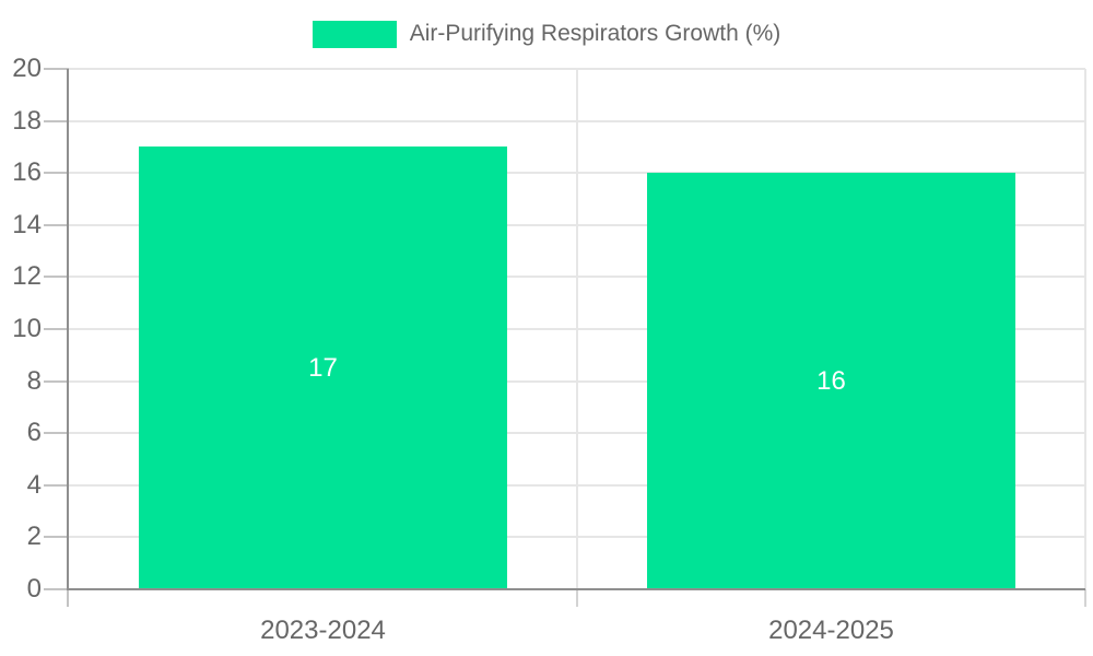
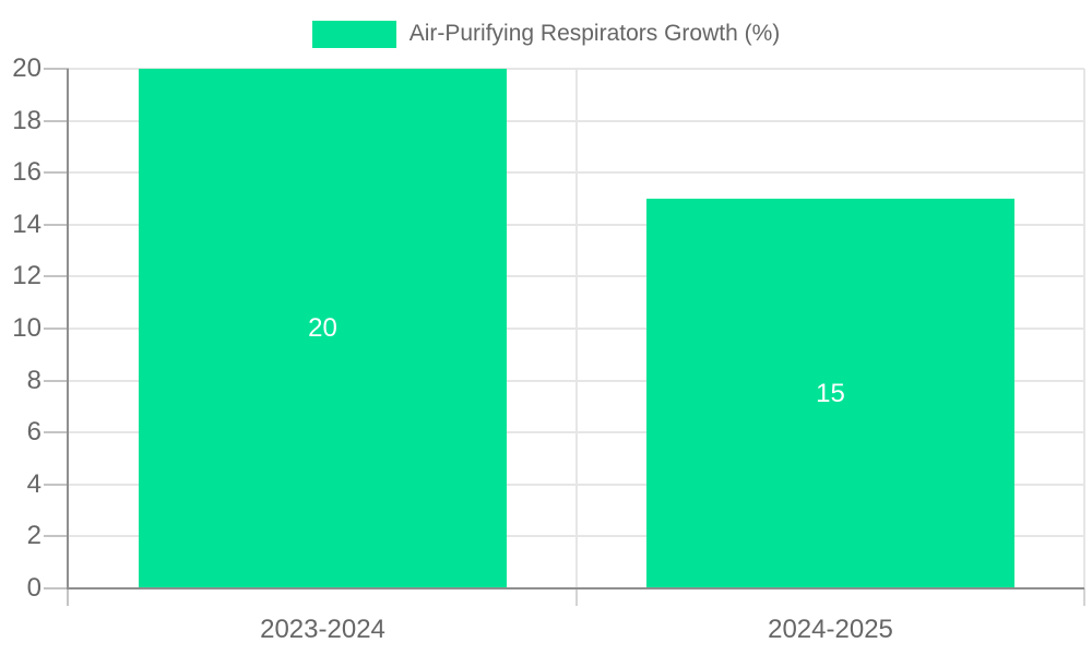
2023-2024: 17 -> 20
2024-2025: 16 -> 15
